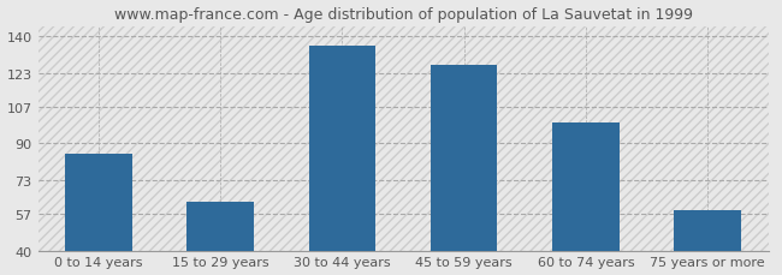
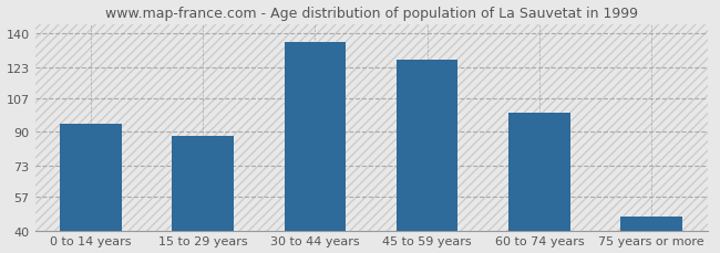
0 to 14 years: 85 -> 94
15 to 29 years: 63 -> 88
75 years or more: 59 -> 47
